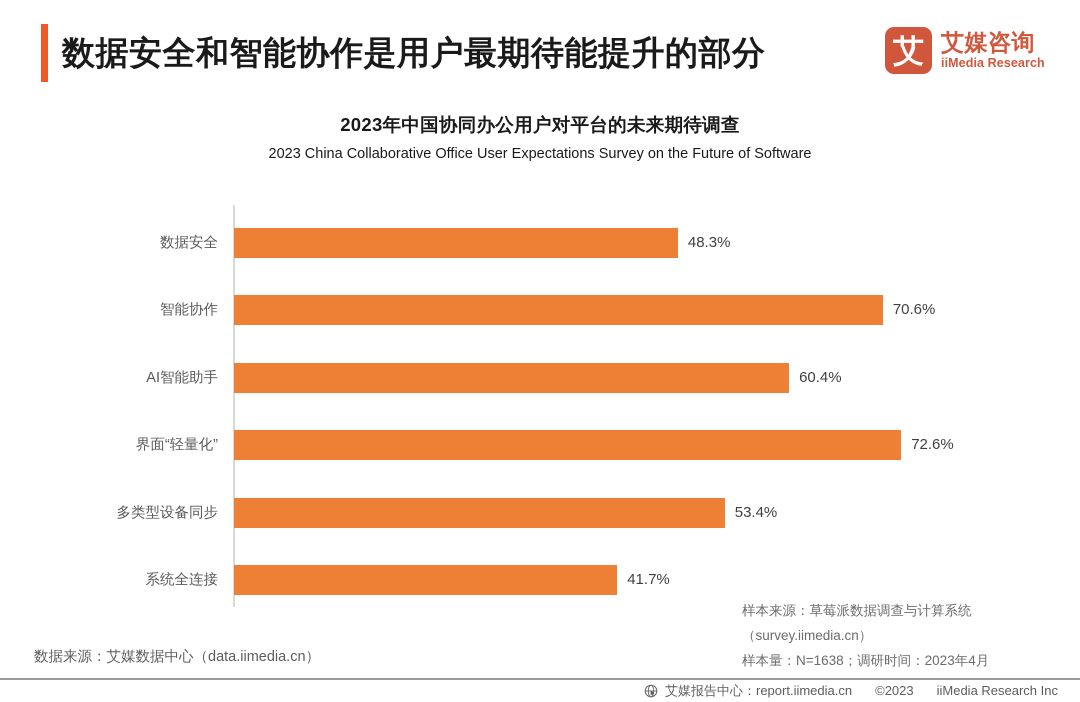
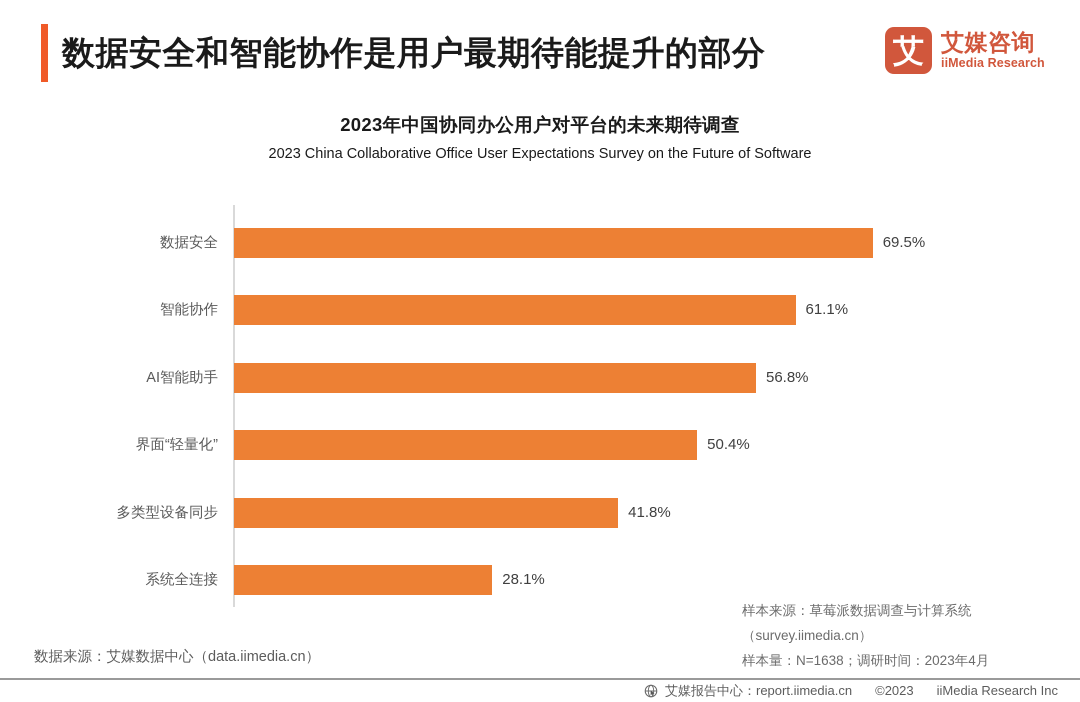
数据安全: 48.3% -> 69.5%
智能协作: 70.6% -> 61.1%
AI智能助手: 60.4% -> 56.8%
界面“轻量化”: 72.6% -> 50.4%
多类型设备同步: 53.4% -> 41.8%
系统全连接: 41.7% -> 28.1%
